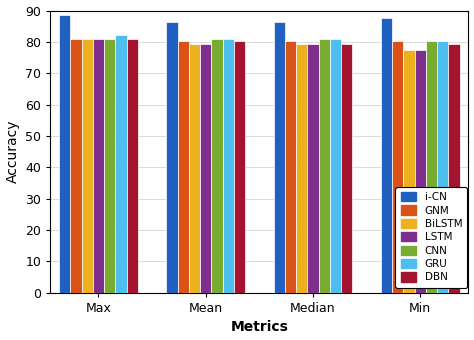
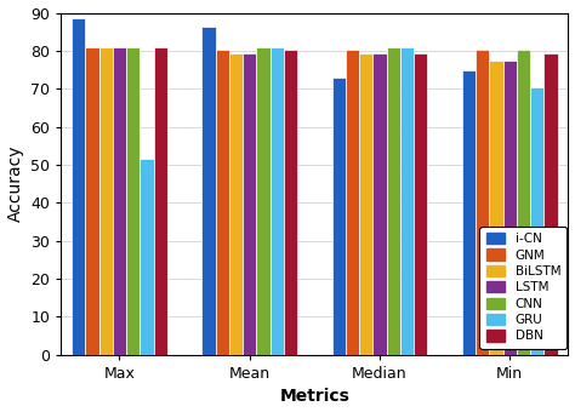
GRU/Max: 82.2 -> 51.5
i-CN/Median: 86.5 -> 73.0
i-CN/Min: 87.5 -> 75.0
GRU/Min: 80.2 -> 70.5
